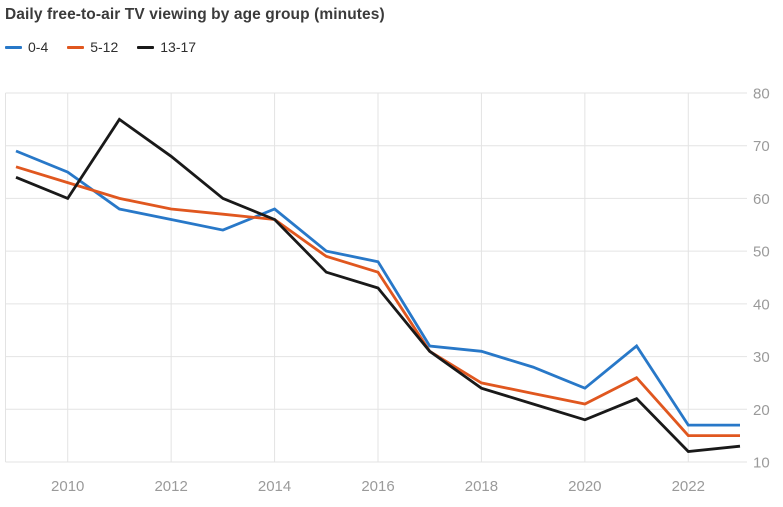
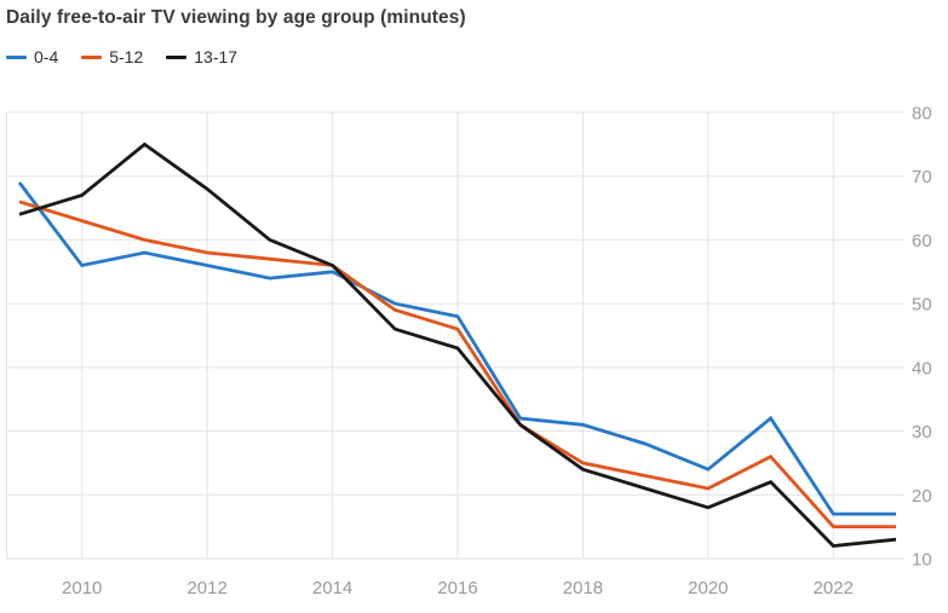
0-4/2010: 65 -> 56
13-17/2010: 60 -> 67
0-4/2014: 58 -> 55
